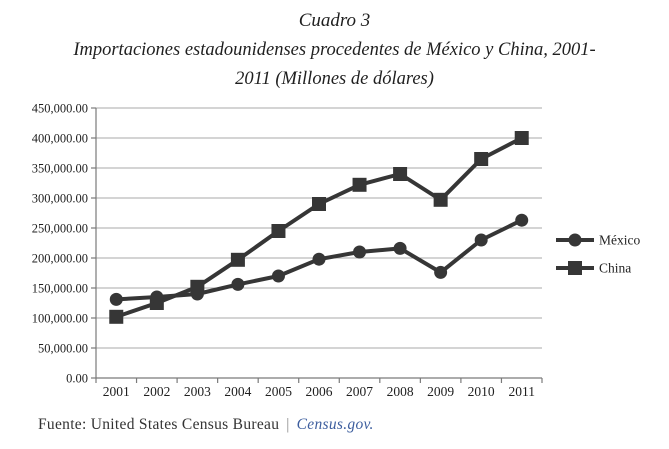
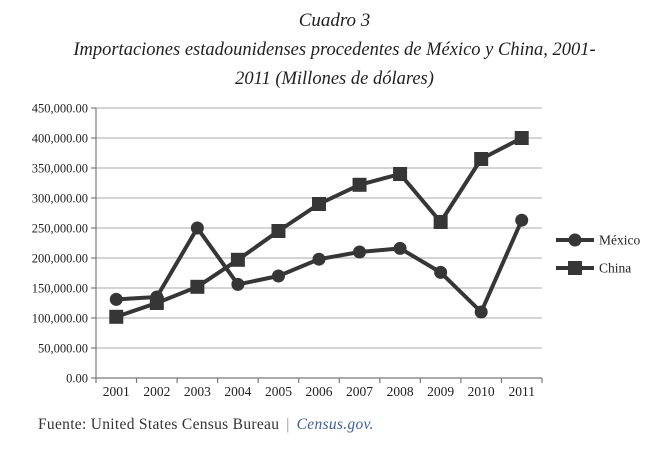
México/2003: 140000 -> 250000
China/2009: 300000 -> 260000
México/2010: 230000 -> 110000
